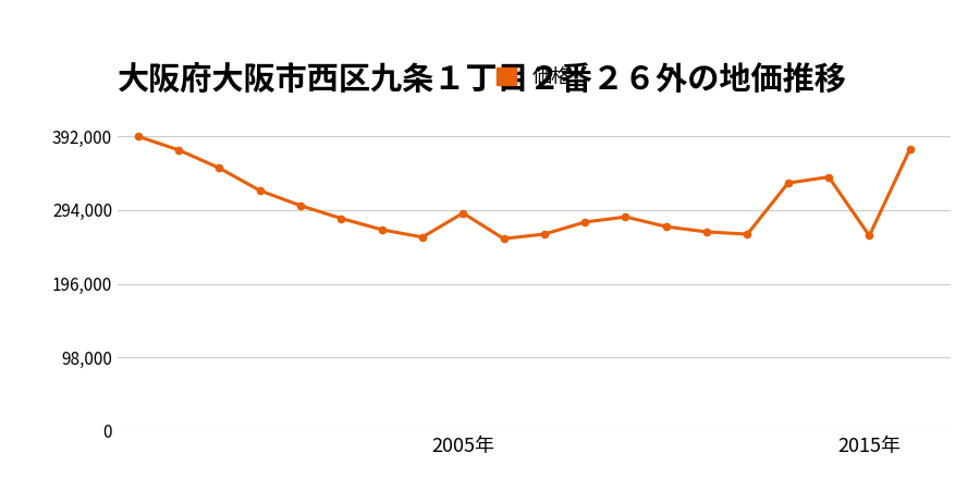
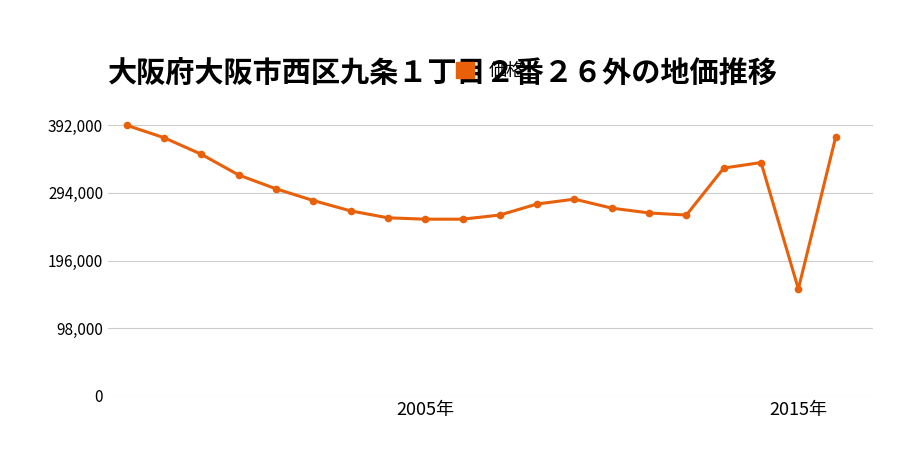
2005年: 290,000 -> 256,000
2015年: 260,000 -> 155,000
